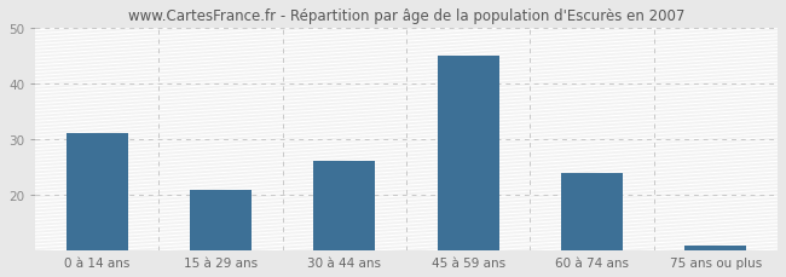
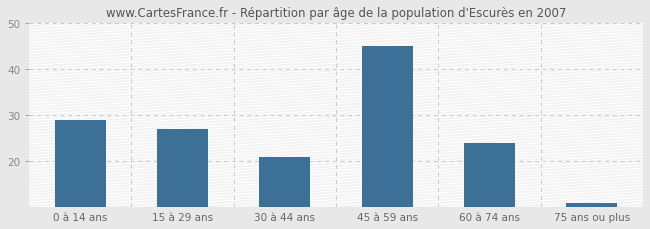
0 à 14 ans: 31 -> 29
15 à 29 ans: 21 -> 27
30 à 44 ans: 26 -> 21
